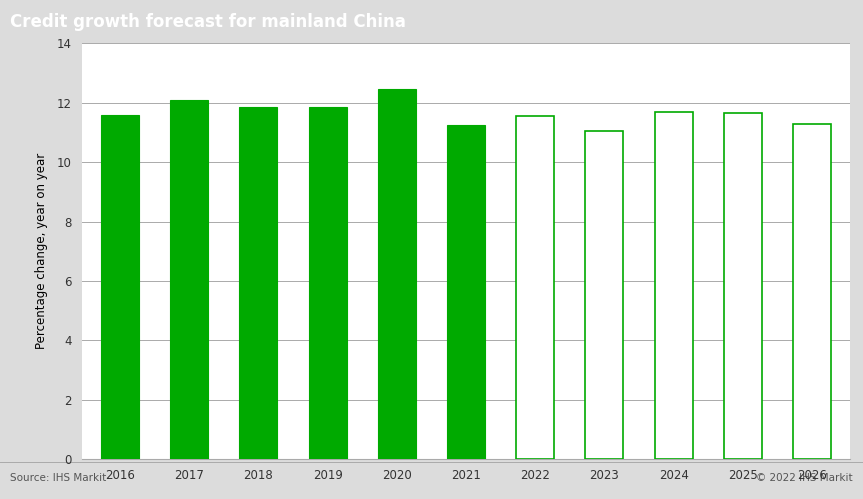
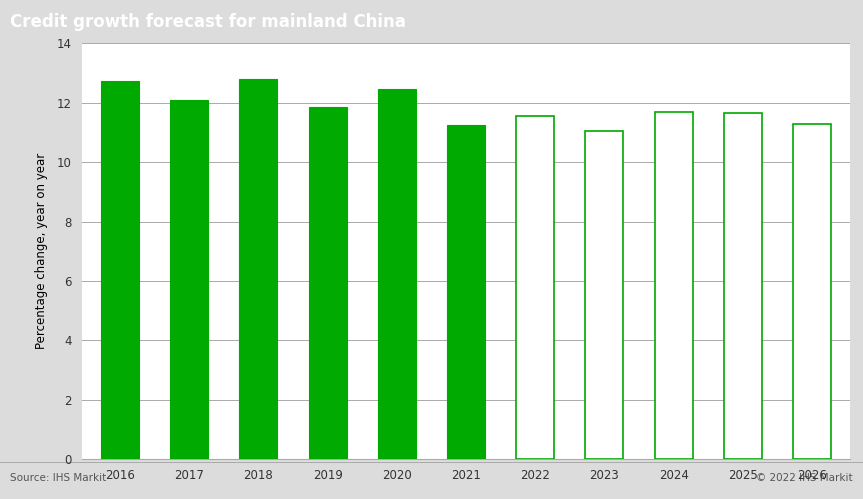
2016: 11.60 -> 12.75
2018: 11.85 -> 12.80
